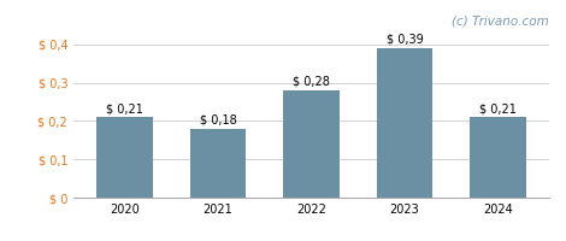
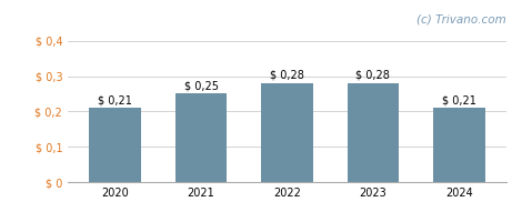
2021: 0,18 -> 0,25
2023: 0,39 -> 0,28
